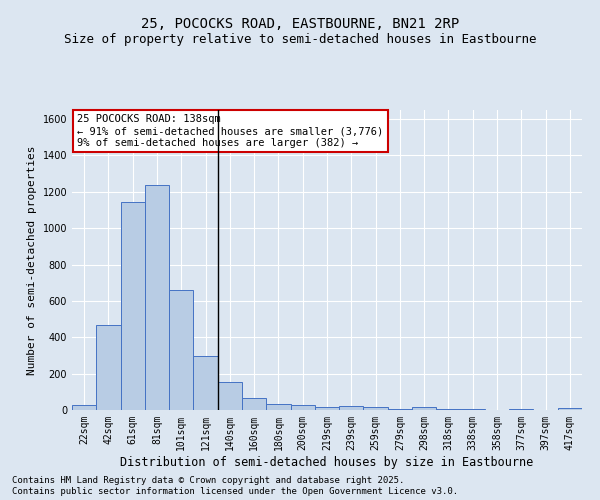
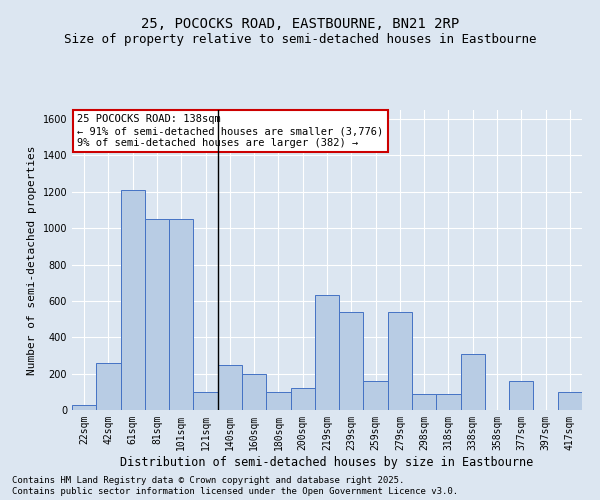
42sqm: 470 -> 260
61sqm: 1140 -> 1210
81sqm: 1240 -> 1050
101sqm: 660 -> 1050
121sqm: 300 -> 100
140sqm: 160 -> 250
160sqm: 60 -> 200
180sqm: 40 -> 100
200sqm: 30 -> 120
219sqm: 20 -> 630
239sqm: 20 -> 540
259sqm: 20 -> 160
279sqm: 0 -> 540
298sqm: 20 -> 90
318sqm: 0 -> 90
338sqm: 0 -> 310
377sqm: 0 -> 160
417sqm: 10 -> 100
